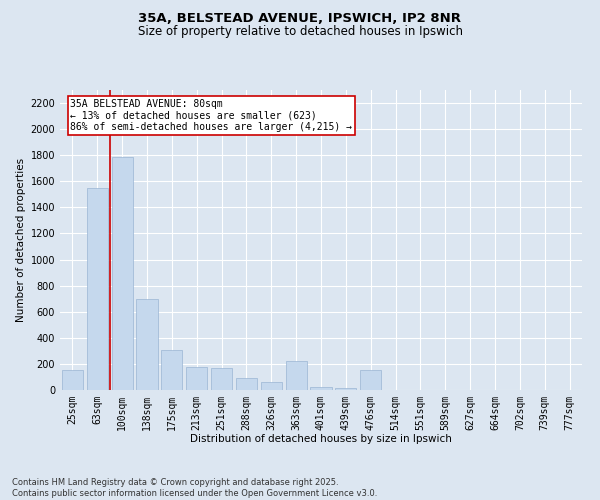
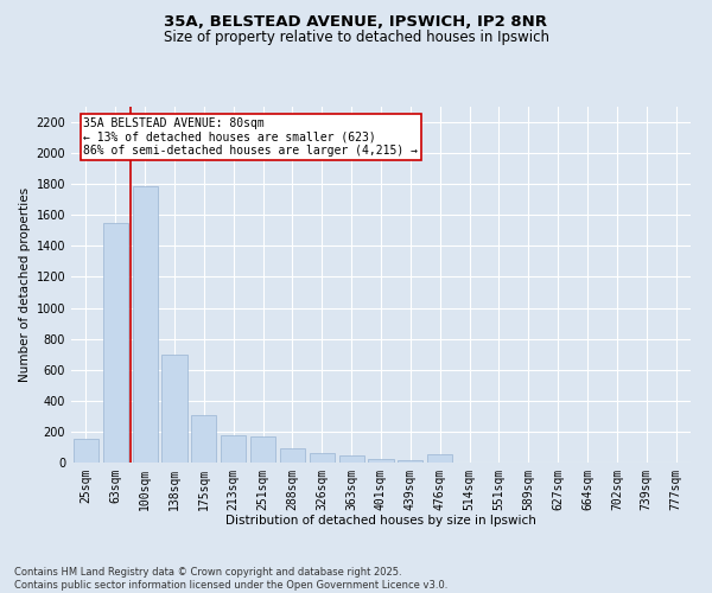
363sqm: 220 -> 40
476sqm: 150 -> 50
